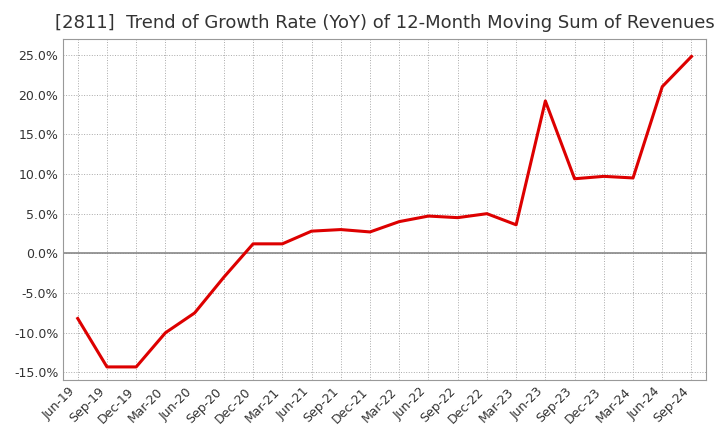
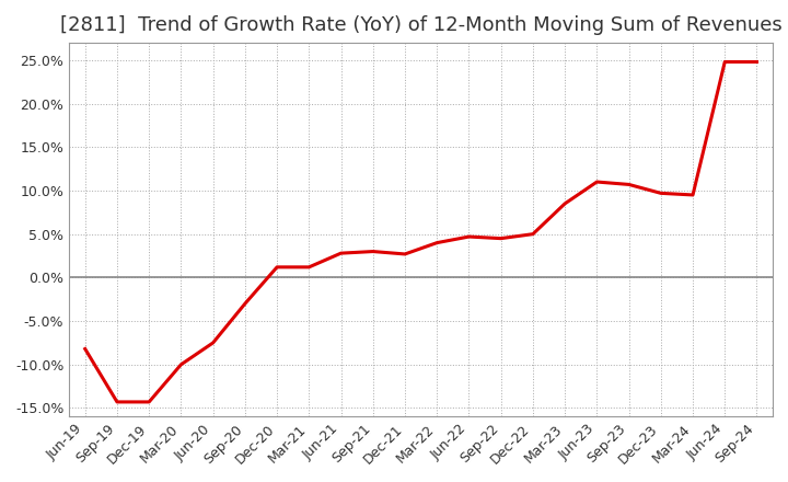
Mar-23: 3.6% -> 8.5%
Jun-23: 19.2% -> 11.0%
Sep-23: 9.4% -> 10.7%
Jun-24: 21.0% -> 24.8%
